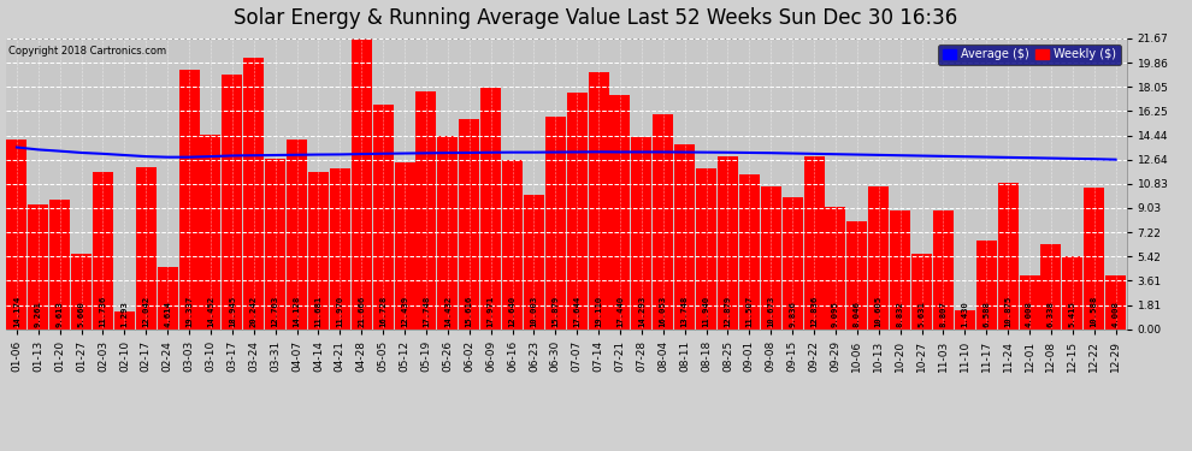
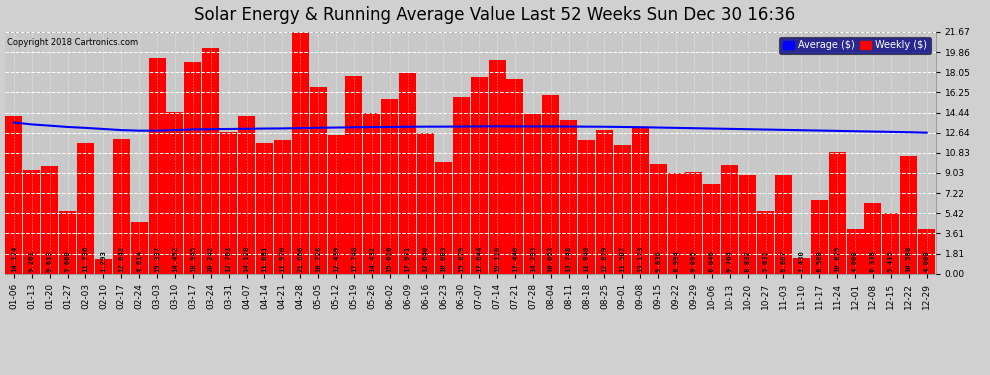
Weekly ($)/09-08: 10.673 -> 13.173
Weekly ($)/09-22: 12.836 -> 8.994
Weekly ($)/10-13: 10.605 -> 9.764
